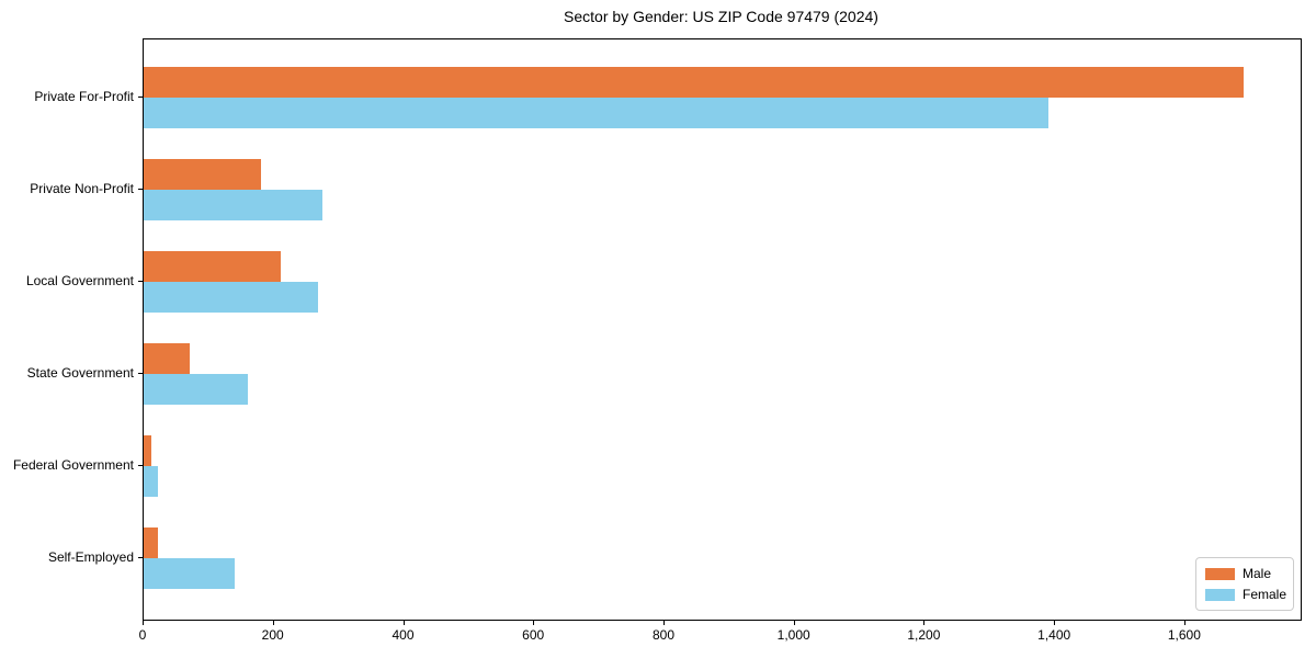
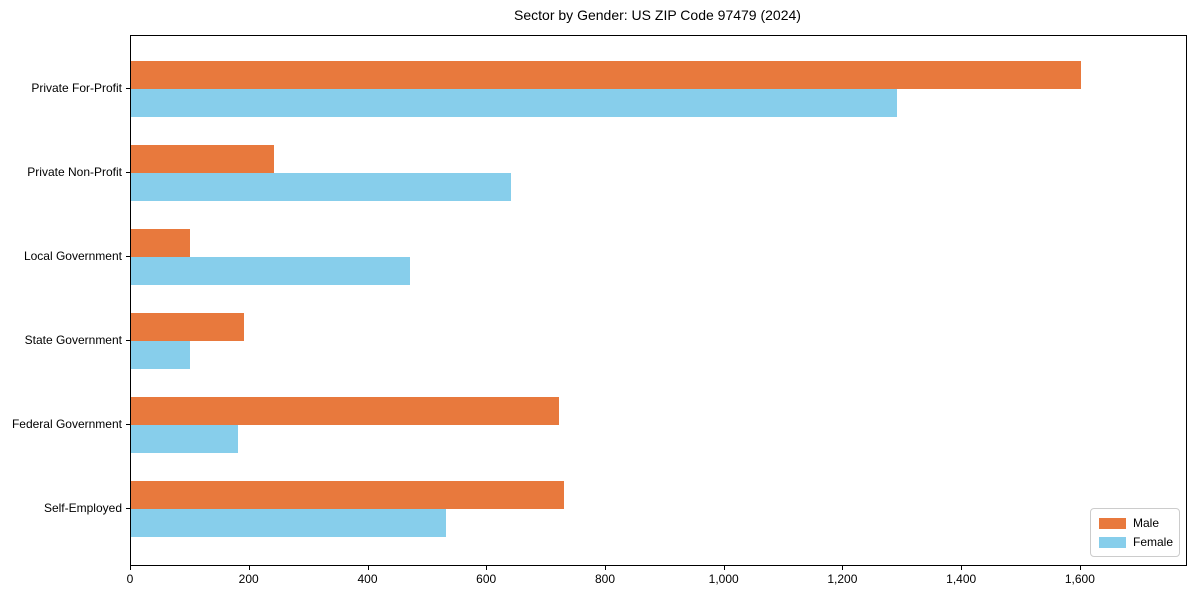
Male/Private For-Profit: 1690 -> 1600
Female/Private For-Profit: 1390 -> 1290
Male/Private Non-Profit: 180 -> 240
Female/Private Non-Profit: 270 -> 640
Male/Local Government: 210 -> 100
Female/Local Government: 270 -> 470
Male/State Government: 70 -> 190
Female/State Government: 160 -> 100
Male/Federal Government: 10 -> 720
Female/Federal Government: 20 -> 180
Male/Self-Employed: 20 -> 730
Female/Self-Employed: 140 -> 530
